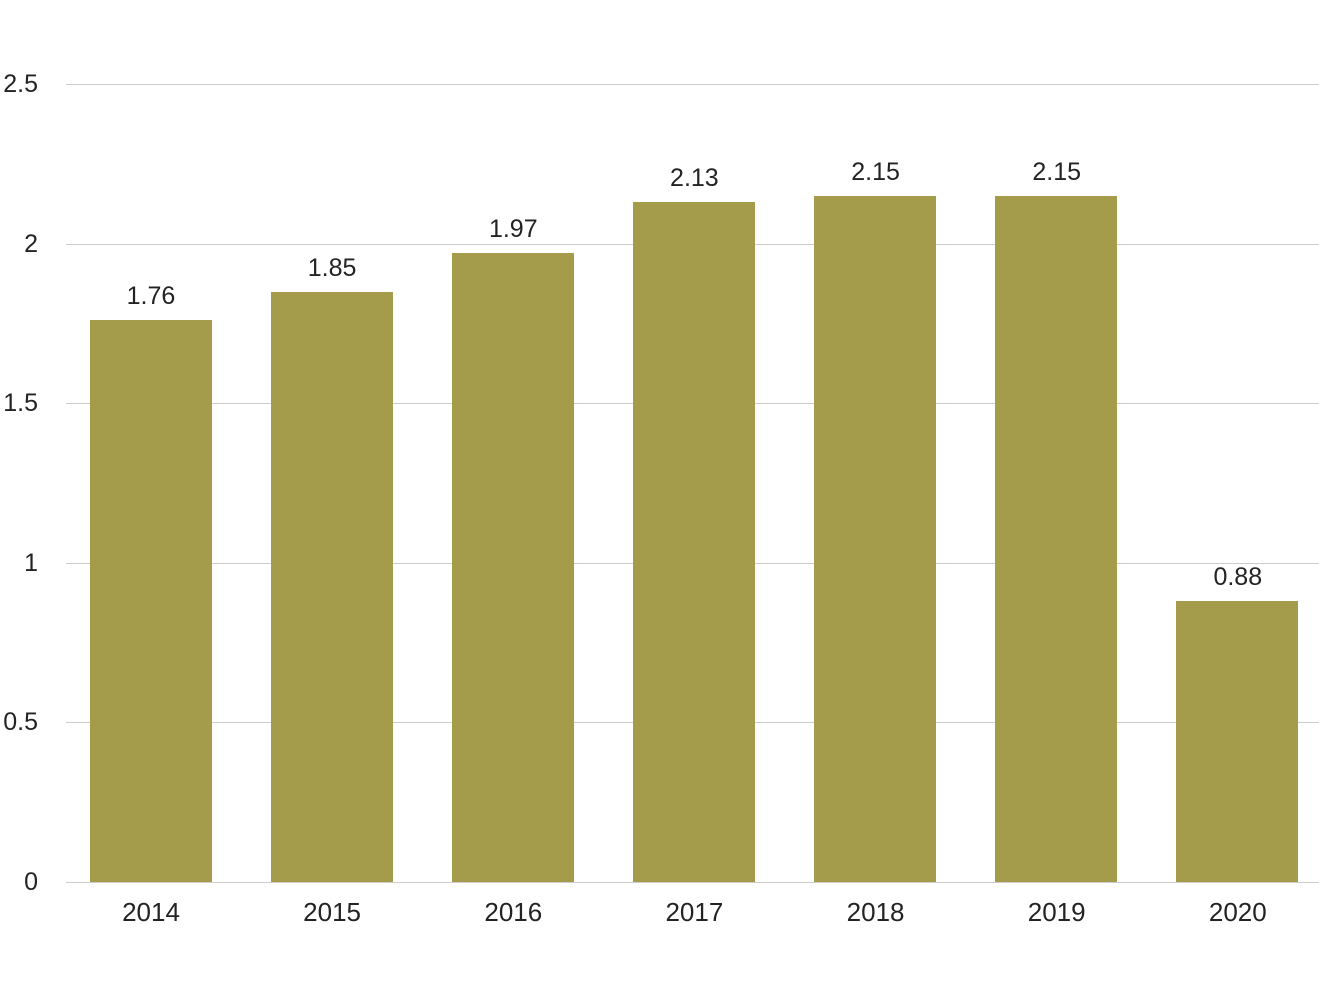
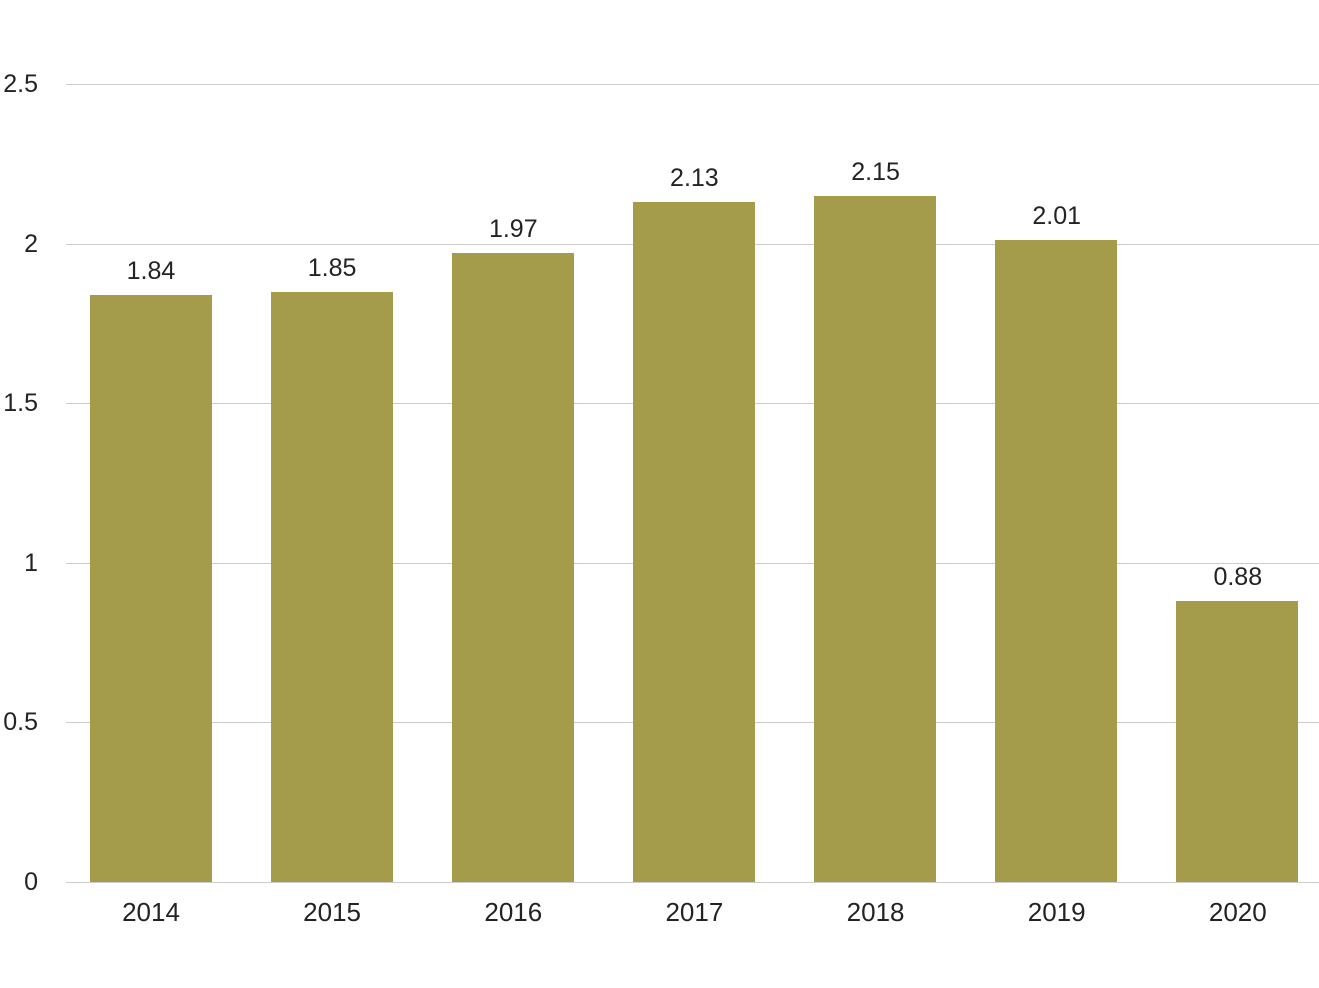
2014: 1.76 -> 1.84
2019: 2.15 -> 2.01
